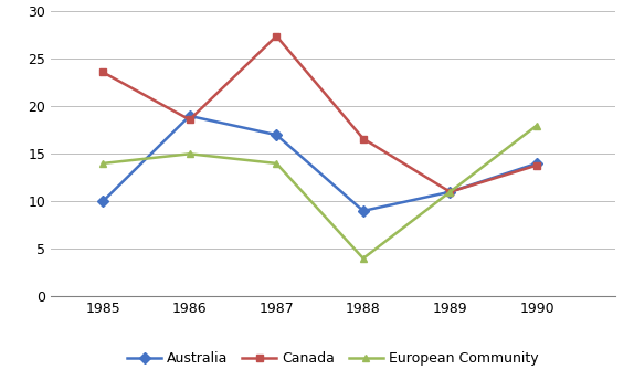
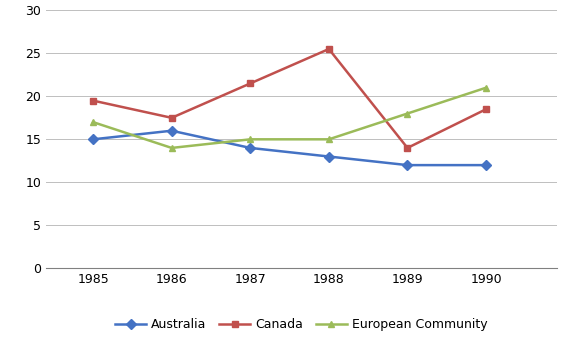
Australia/1985: 10 -> 15
Canada/1985: 23.6 -> 19.5
European Community/1985: 14 -> 17
Australia/1986: 19 -> 16
Canada/1986: 18.6 -> 17.5
European Community/1986: 15 -> 14
Australia/1987: 17 -> 14
Canada/1987: 27.4 -> 21.5
European Community/1987: 14 -> 15
Australia/1988: 9 -> 13
Canada/1988: 16.6 -> 25.5
European Community/1988: 4 -> 15
Australia/1989: 11 -> 12
Canada/1989: 11.0 -> 14.0
European Community/1989: 11 -> 18
Australia/1990: 14 -> 12
Canada/1990: 13.8 -> 18.5
European Community/1990: 18 -> 21
